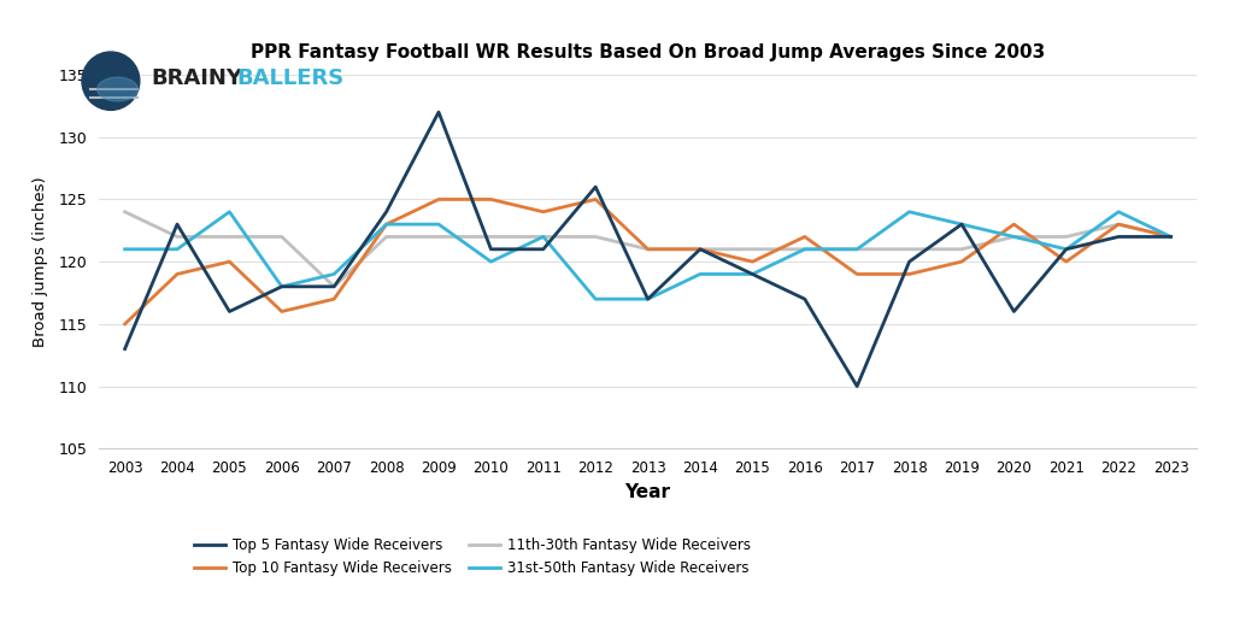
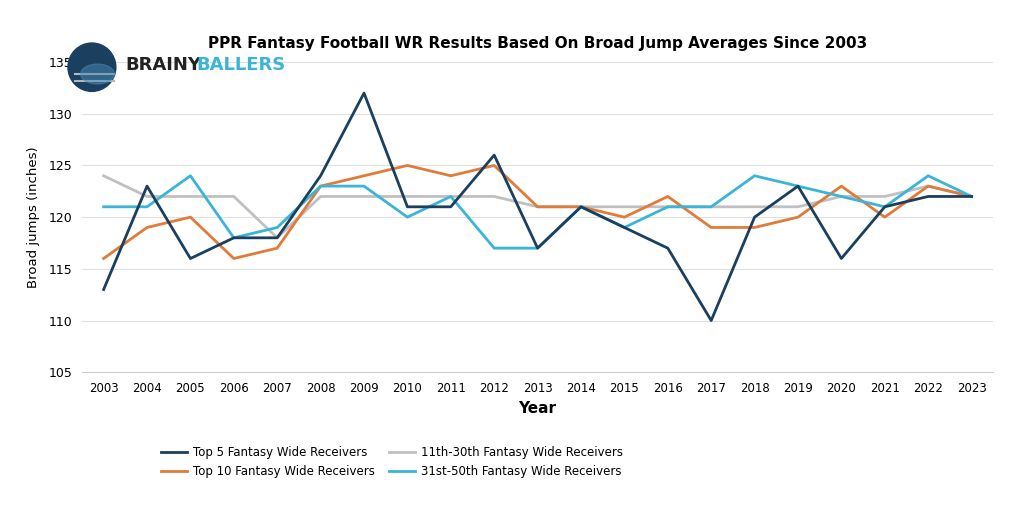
Top 10 Fantasy Wide Receivers/2003: 115 -> 116
Top 10 Fantasy Wide Receivers/2009: 125 -> 124
31st-50th Fantasy Wide Receivers/2014: 119 -> 121
